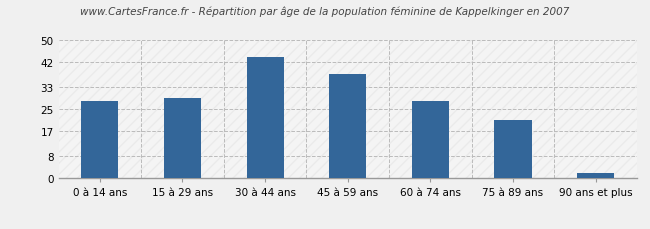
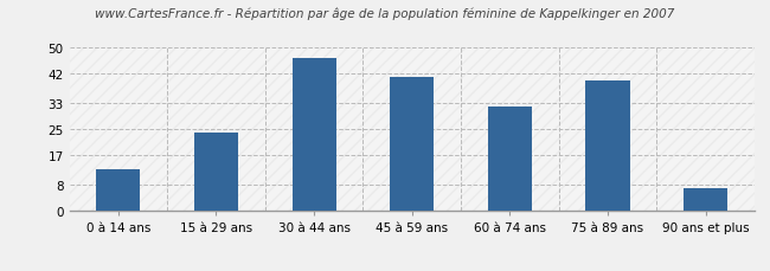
0 à 14 ans: 28 -> 13
15 à 29 ans: 29 -> 24
30 à 44 ans: 44 -> 47
45 à 59 ans: 38 -> 41
60 à 74 ans: 28 -> 32
75 à 89 ans: 21 -> 40
90 ans et plus: 2 -> 7
